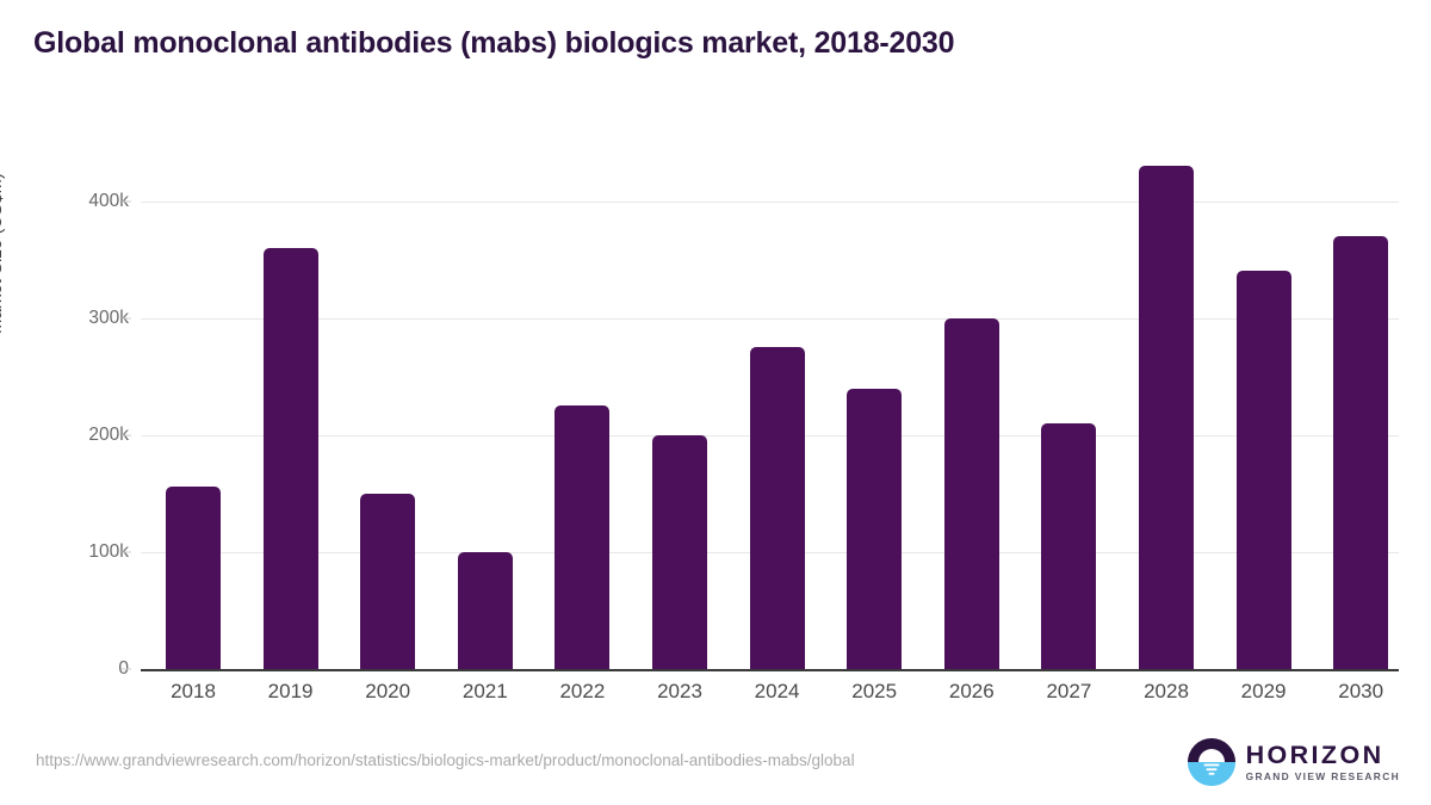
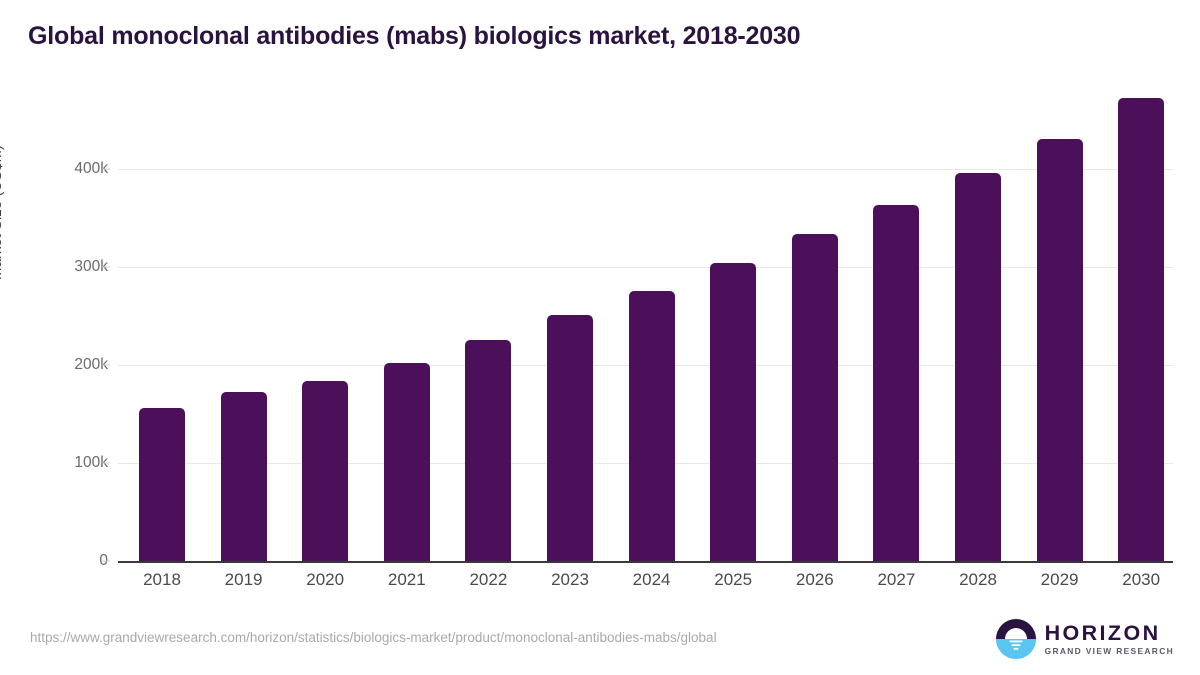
2019: 360k -> 170k
2020: 150k -> 180k
2021: 100k -> 200k
2023: 200k -> 250k
2025: 240k -> 300k
2026: 300k -> 330k
2027: 210k -> 360k
2028: 430k -> 400k
2029: 340k -> 430k
2030: 370k -> 470k
